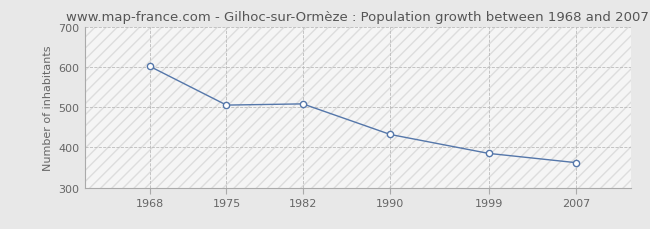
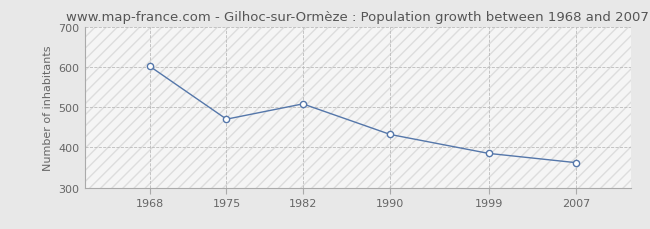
1975: 505 -> 470
